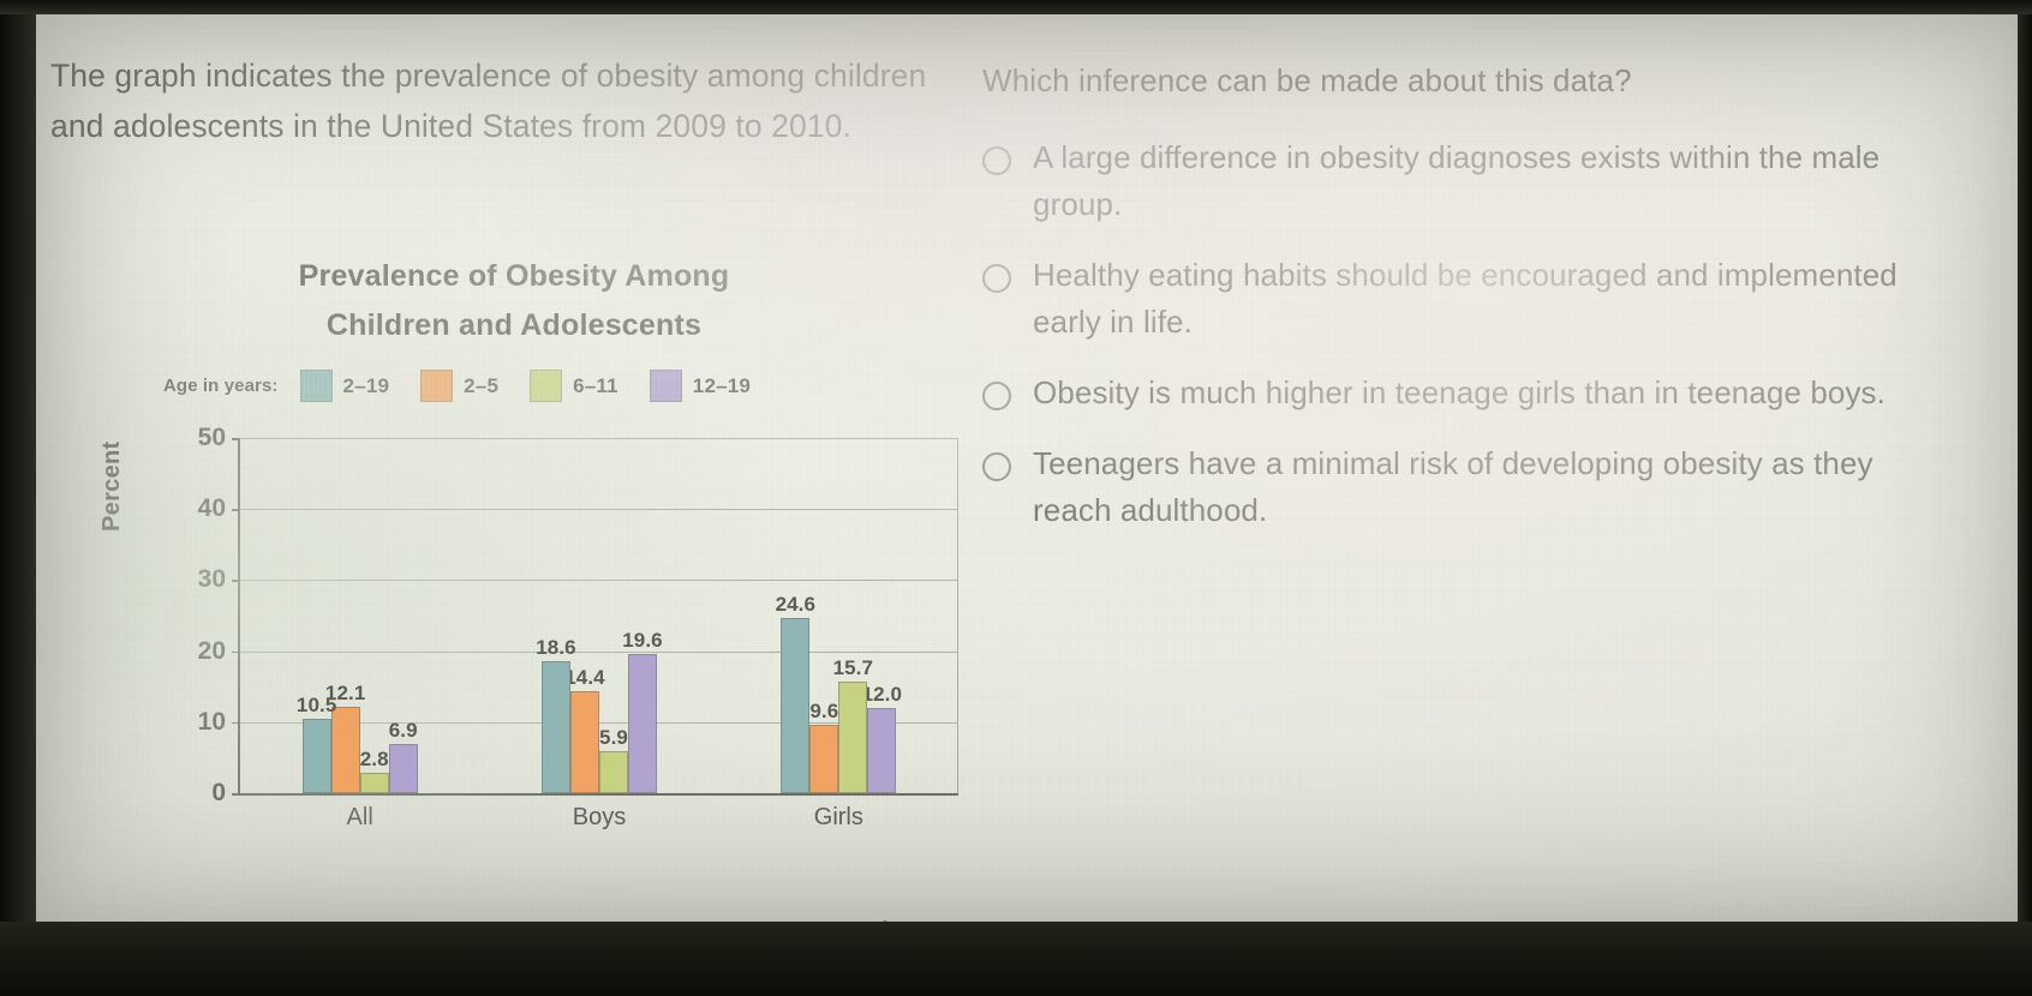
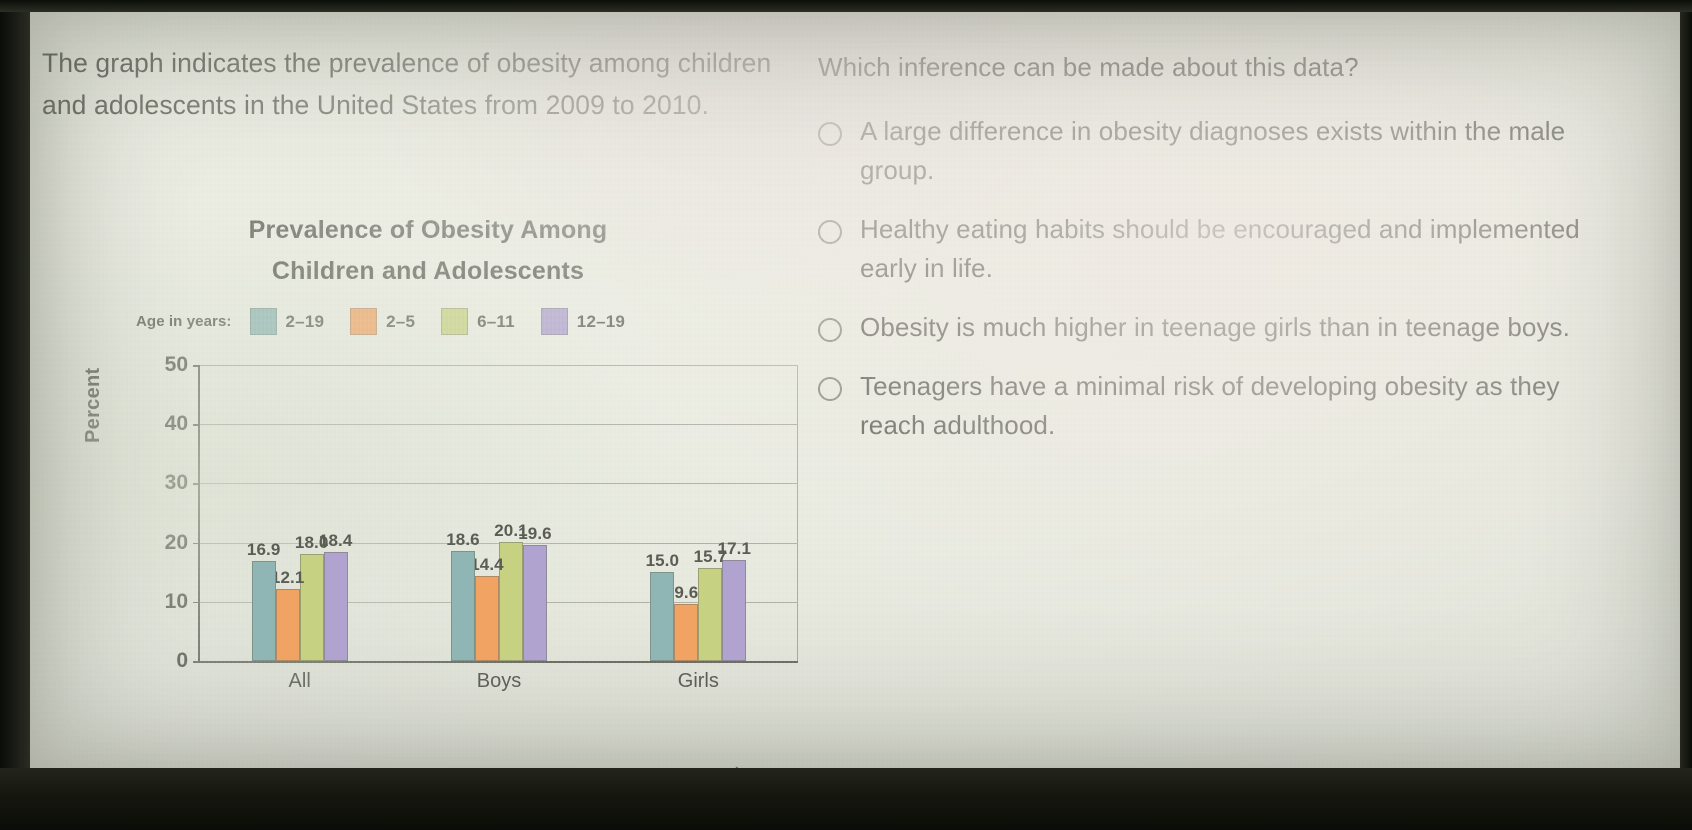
2–19/All: 10.5 -> 16.9
6–11/All: 2.8 -> 18.0
12–19/All: 6.9 -> 18.4
6–11/Boys: 5.9 -> 20.1
2–19/Girls: 24.6 -> 15.0
12–19/Girls: 12.0 -> 17.1
